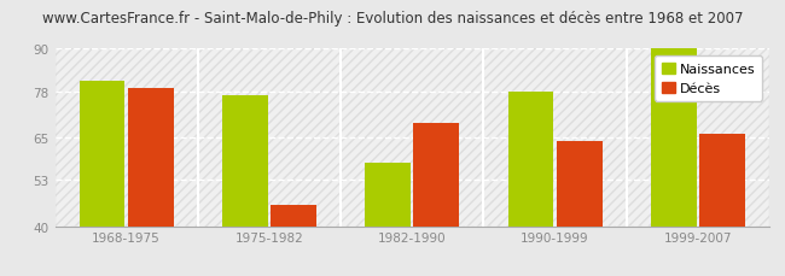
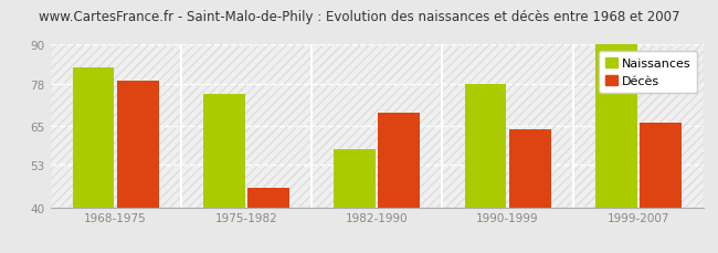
Naissances/1968-1975: 81 -> 83
Naissances/1975-1982: 77 -> 75
